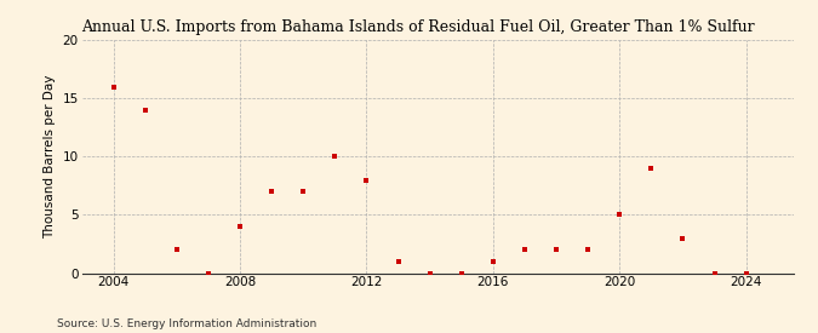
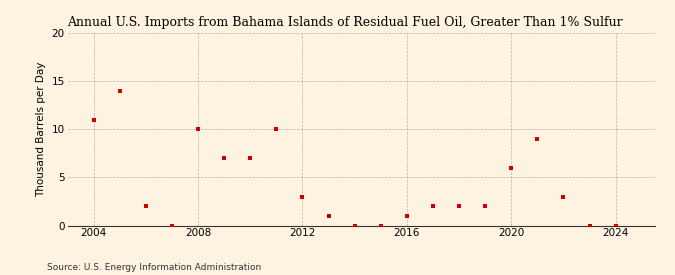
2004: 16 -> 11
2008: 4 -> 10
2012: 8 -> 3
2020: 5 -> 6
